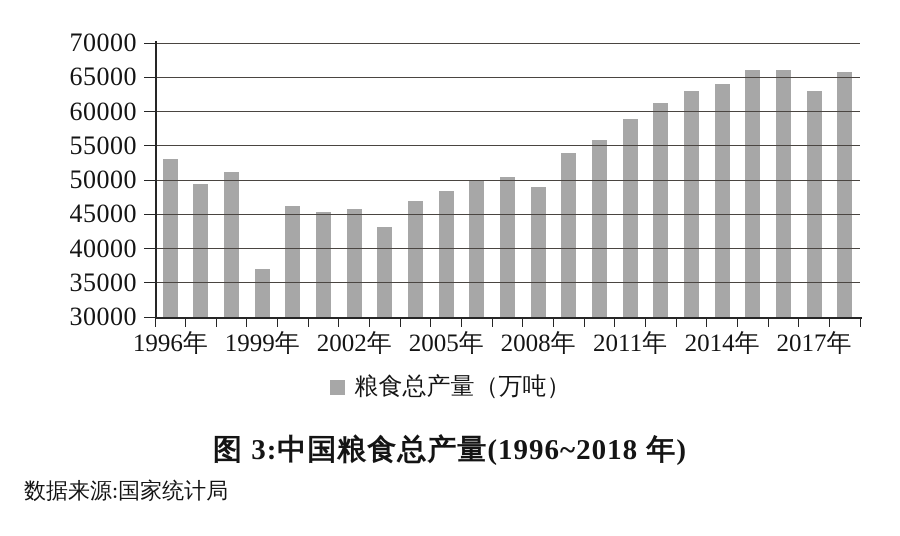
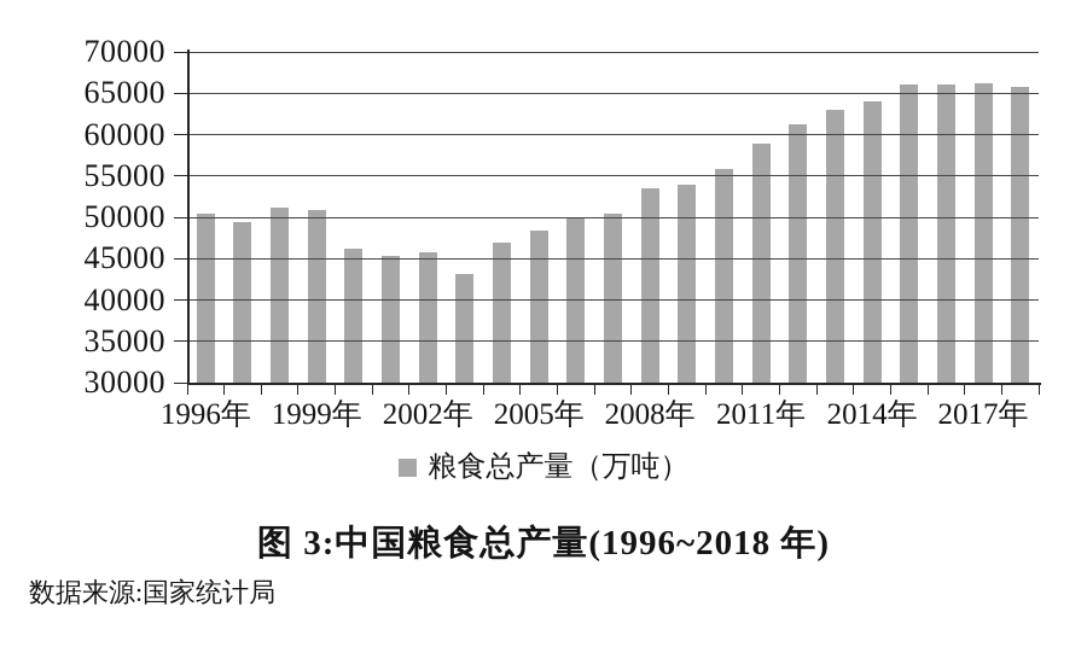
1996年: 53000 -> 50000
1999年: 37000 -> 51000
2008年: 49000 -> 53000
2017年: 63000 -> 66000
